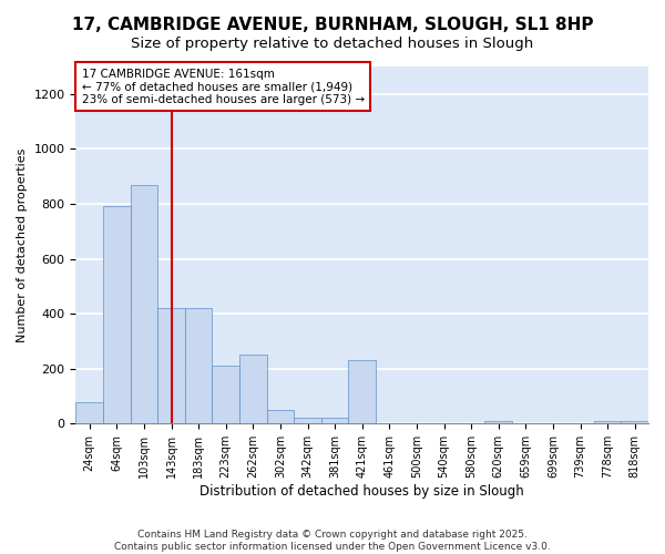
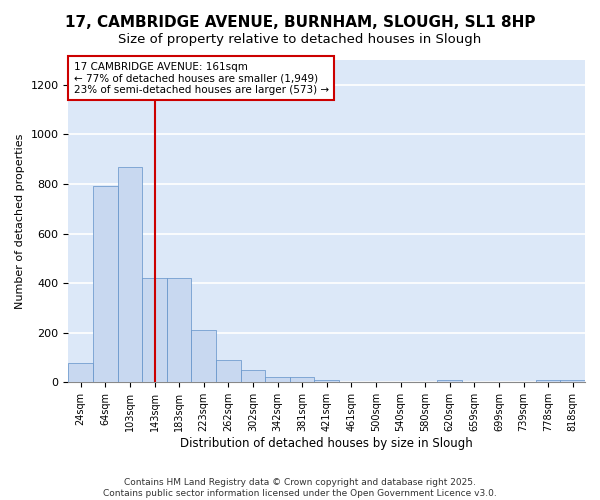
262sqm: 250 -> 90
421sqm: 230 -> 10
